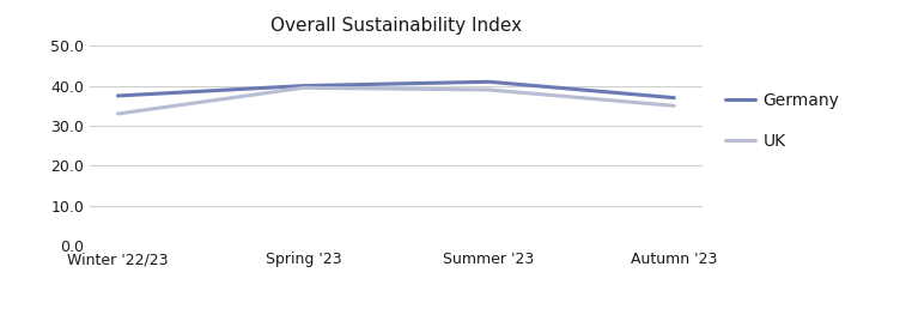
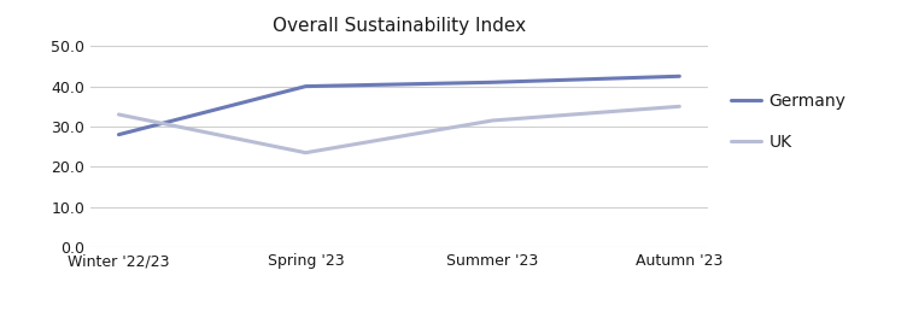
Germany/Winter '22/23: 37.5 -> 28.0
UK/Spring '23: 39.5 -> 23.5
UK/Summer '23: 39.0 -> 31.5
Germany/Autumn '23: 37.0 -> 42.5
